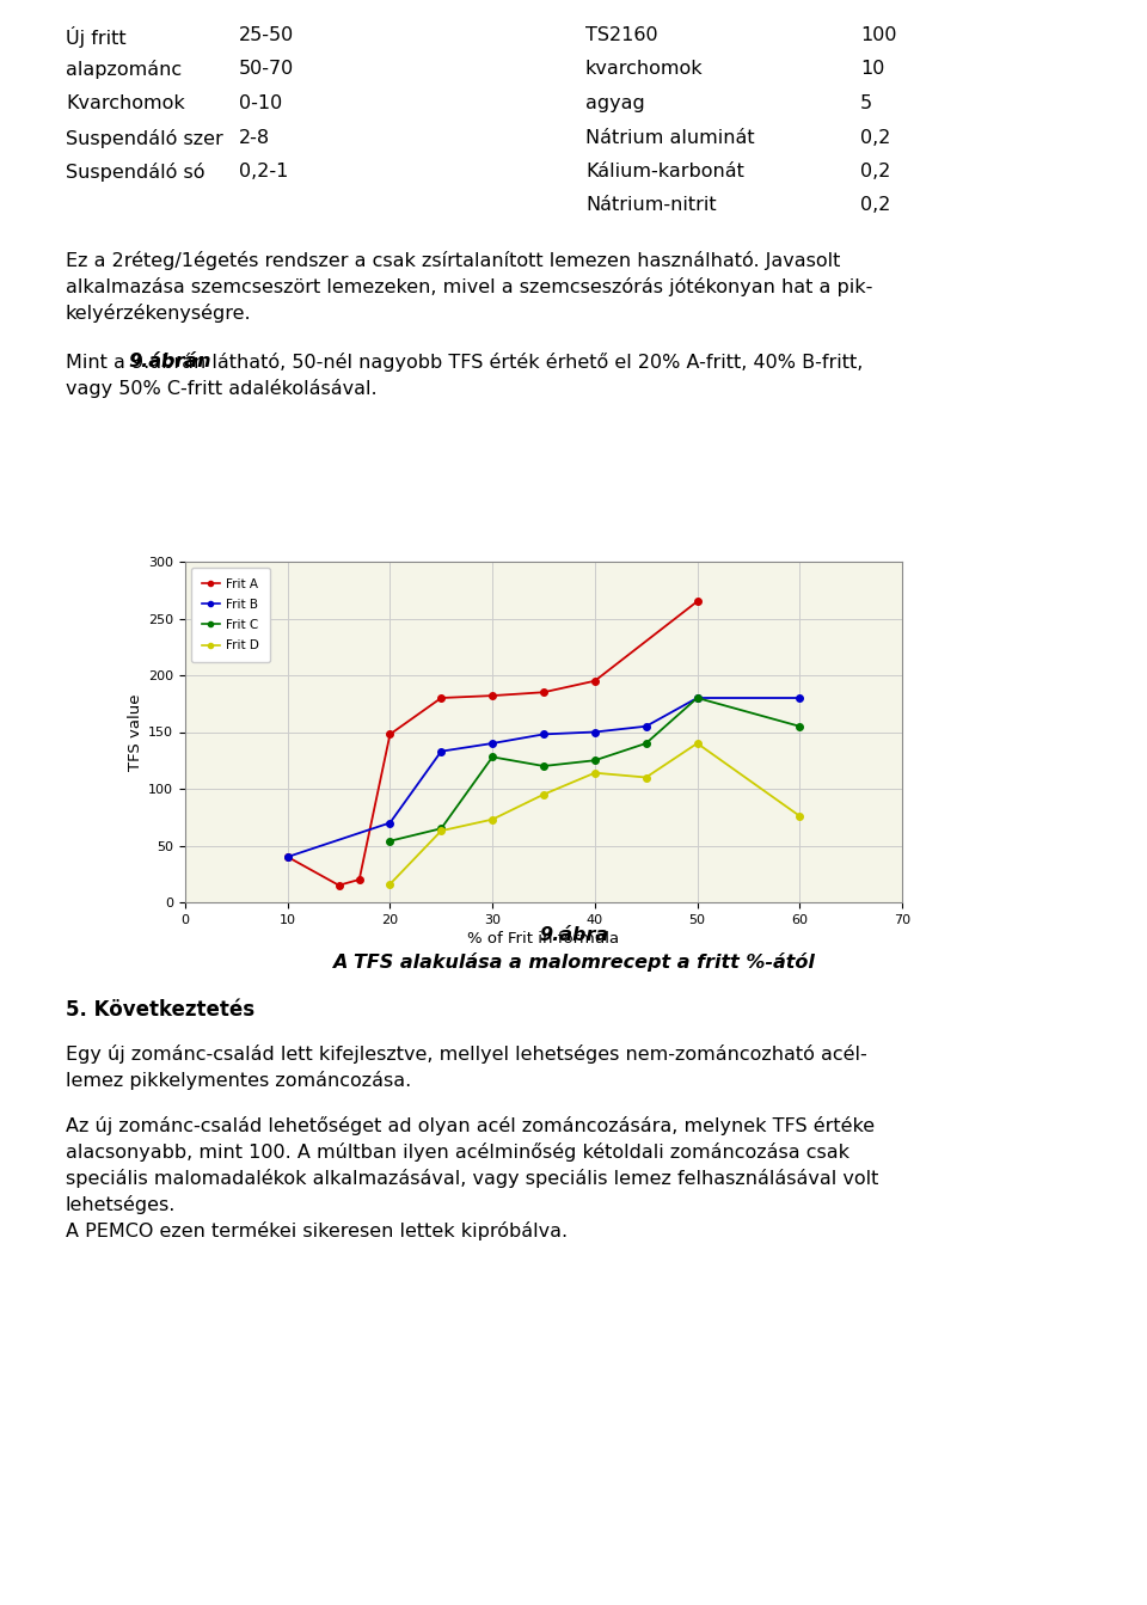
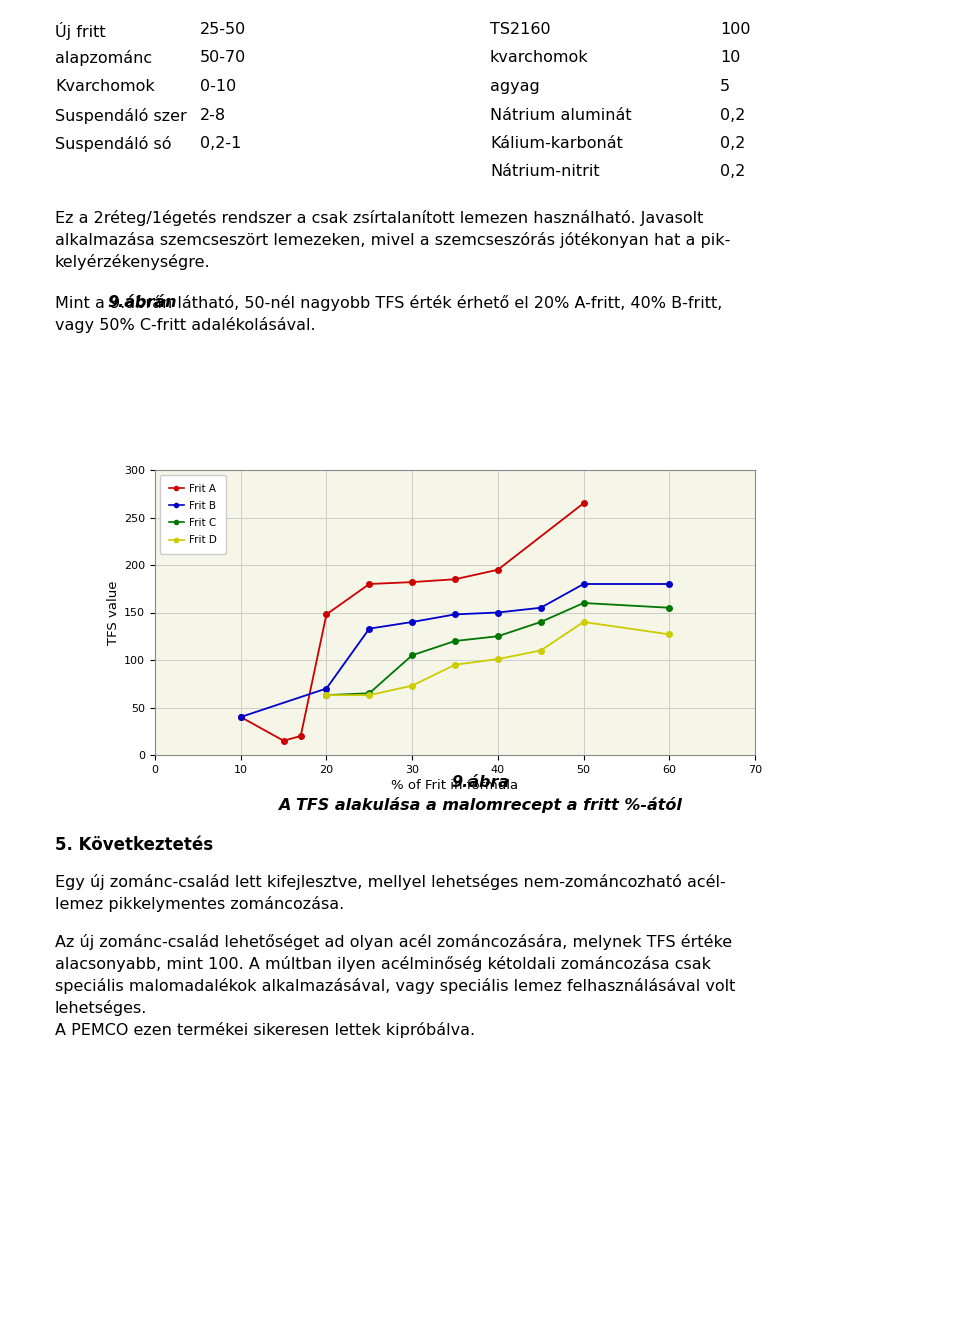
Frit C/20: 54 -> 63
Frit D/20: 16 -> 63
Frit C/30: 128 -> 105
Frit D/40: 114 -> 101
Frit C/50: 180 -> 160
Frit D/60: 76 -> 127
